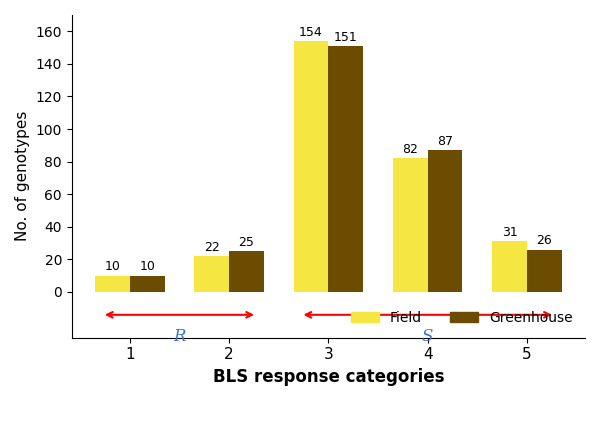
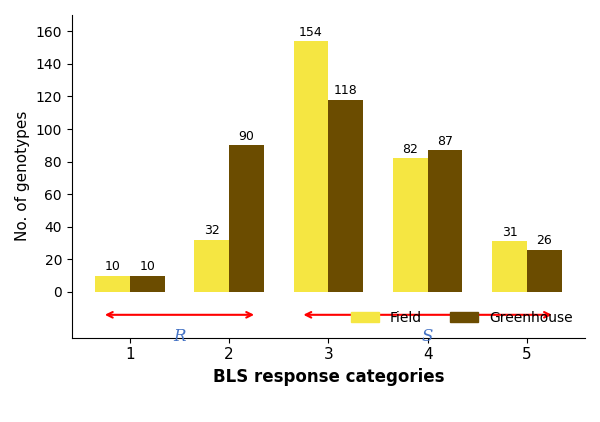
Field/2: 22 -> 32
Greenhouse/2: 25 -> 90
Greenhouse/3: 151 -> 118
